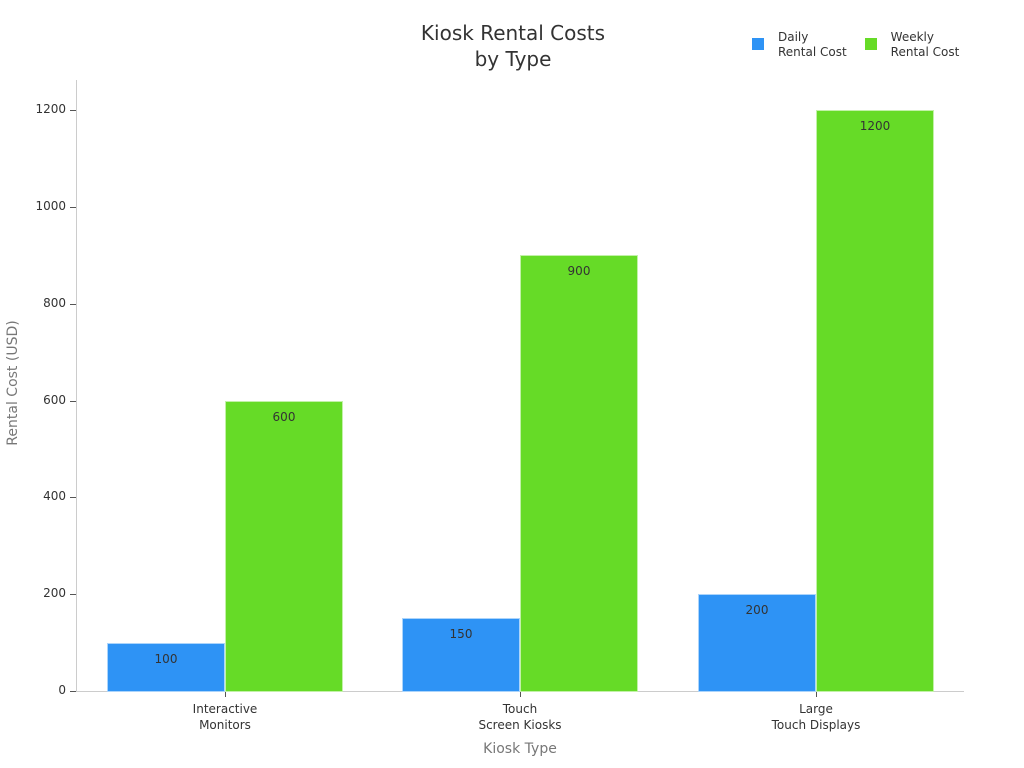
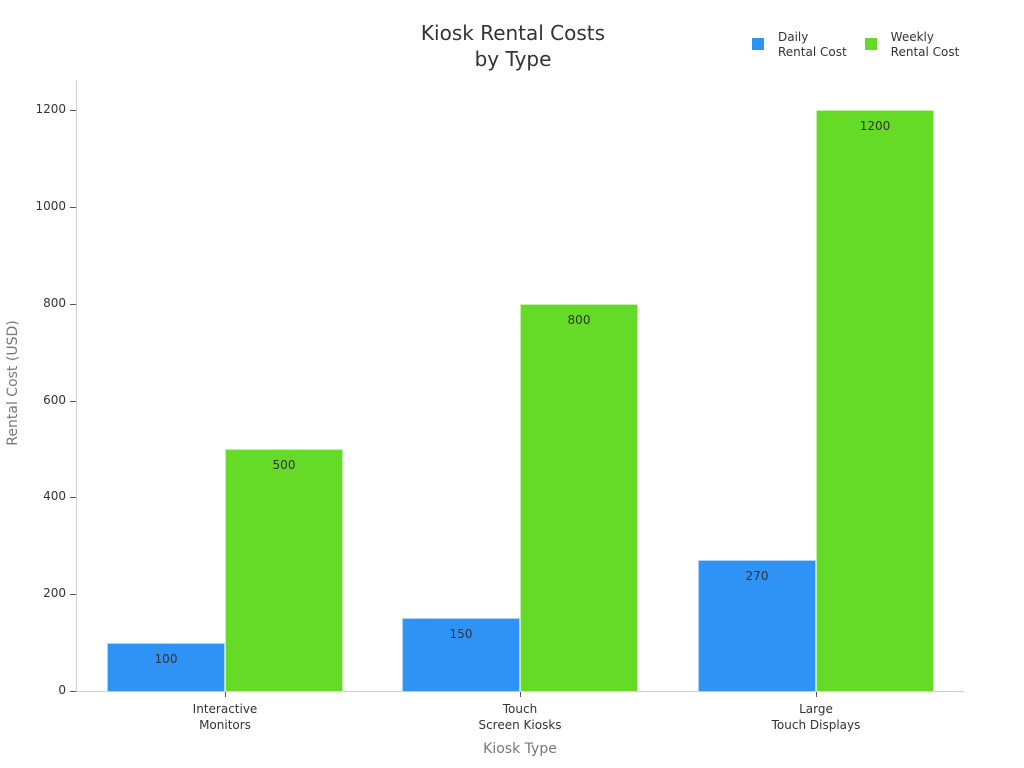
Weekly Rental Cost/Interactive Monitors: 600 -> 500
Weekly Rental Cost/Touch Screen Kiosks: 900 -> 800
Daily Rental Cost/Large Touch Displays: 200 -> 270
